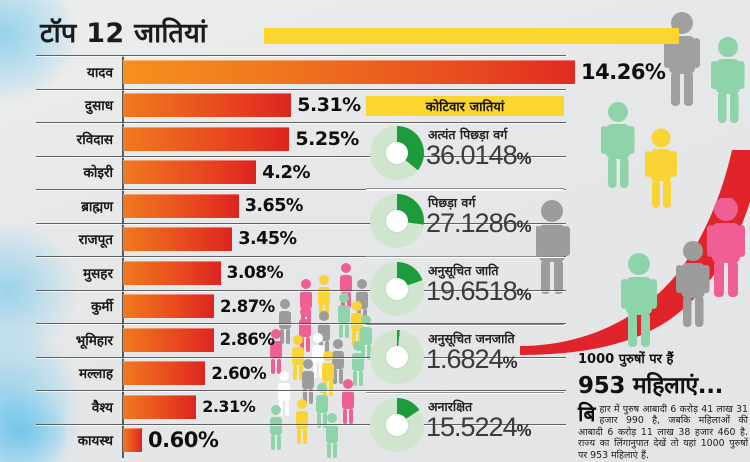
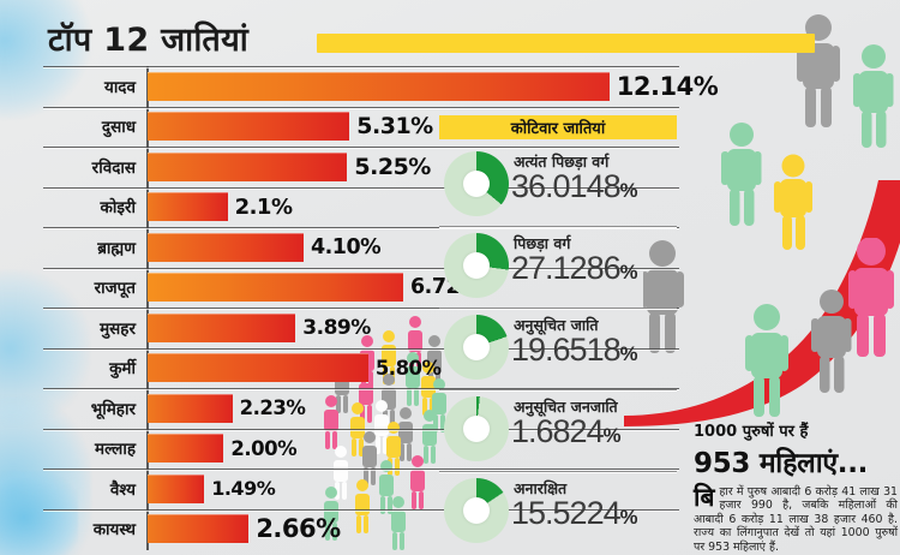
यादव: 14.26% -> 12.14%
कोइरी: 4.2% -> 2.1%
ब्राह्मण: 3.65% -> 4.10%
राजपूत: 3.45% -> 6.72%
मुसहर: 3.08% -> 3.89%
कुर्मी: 2.87% -> 5.80%
भूमिहार: 2.86% -> 2.23%
मल्लाह: 2.60% -> 2.00%
वैश्य: 2.31% -> 1.49%
कायस्थ: 0.60% -> 2.66%
